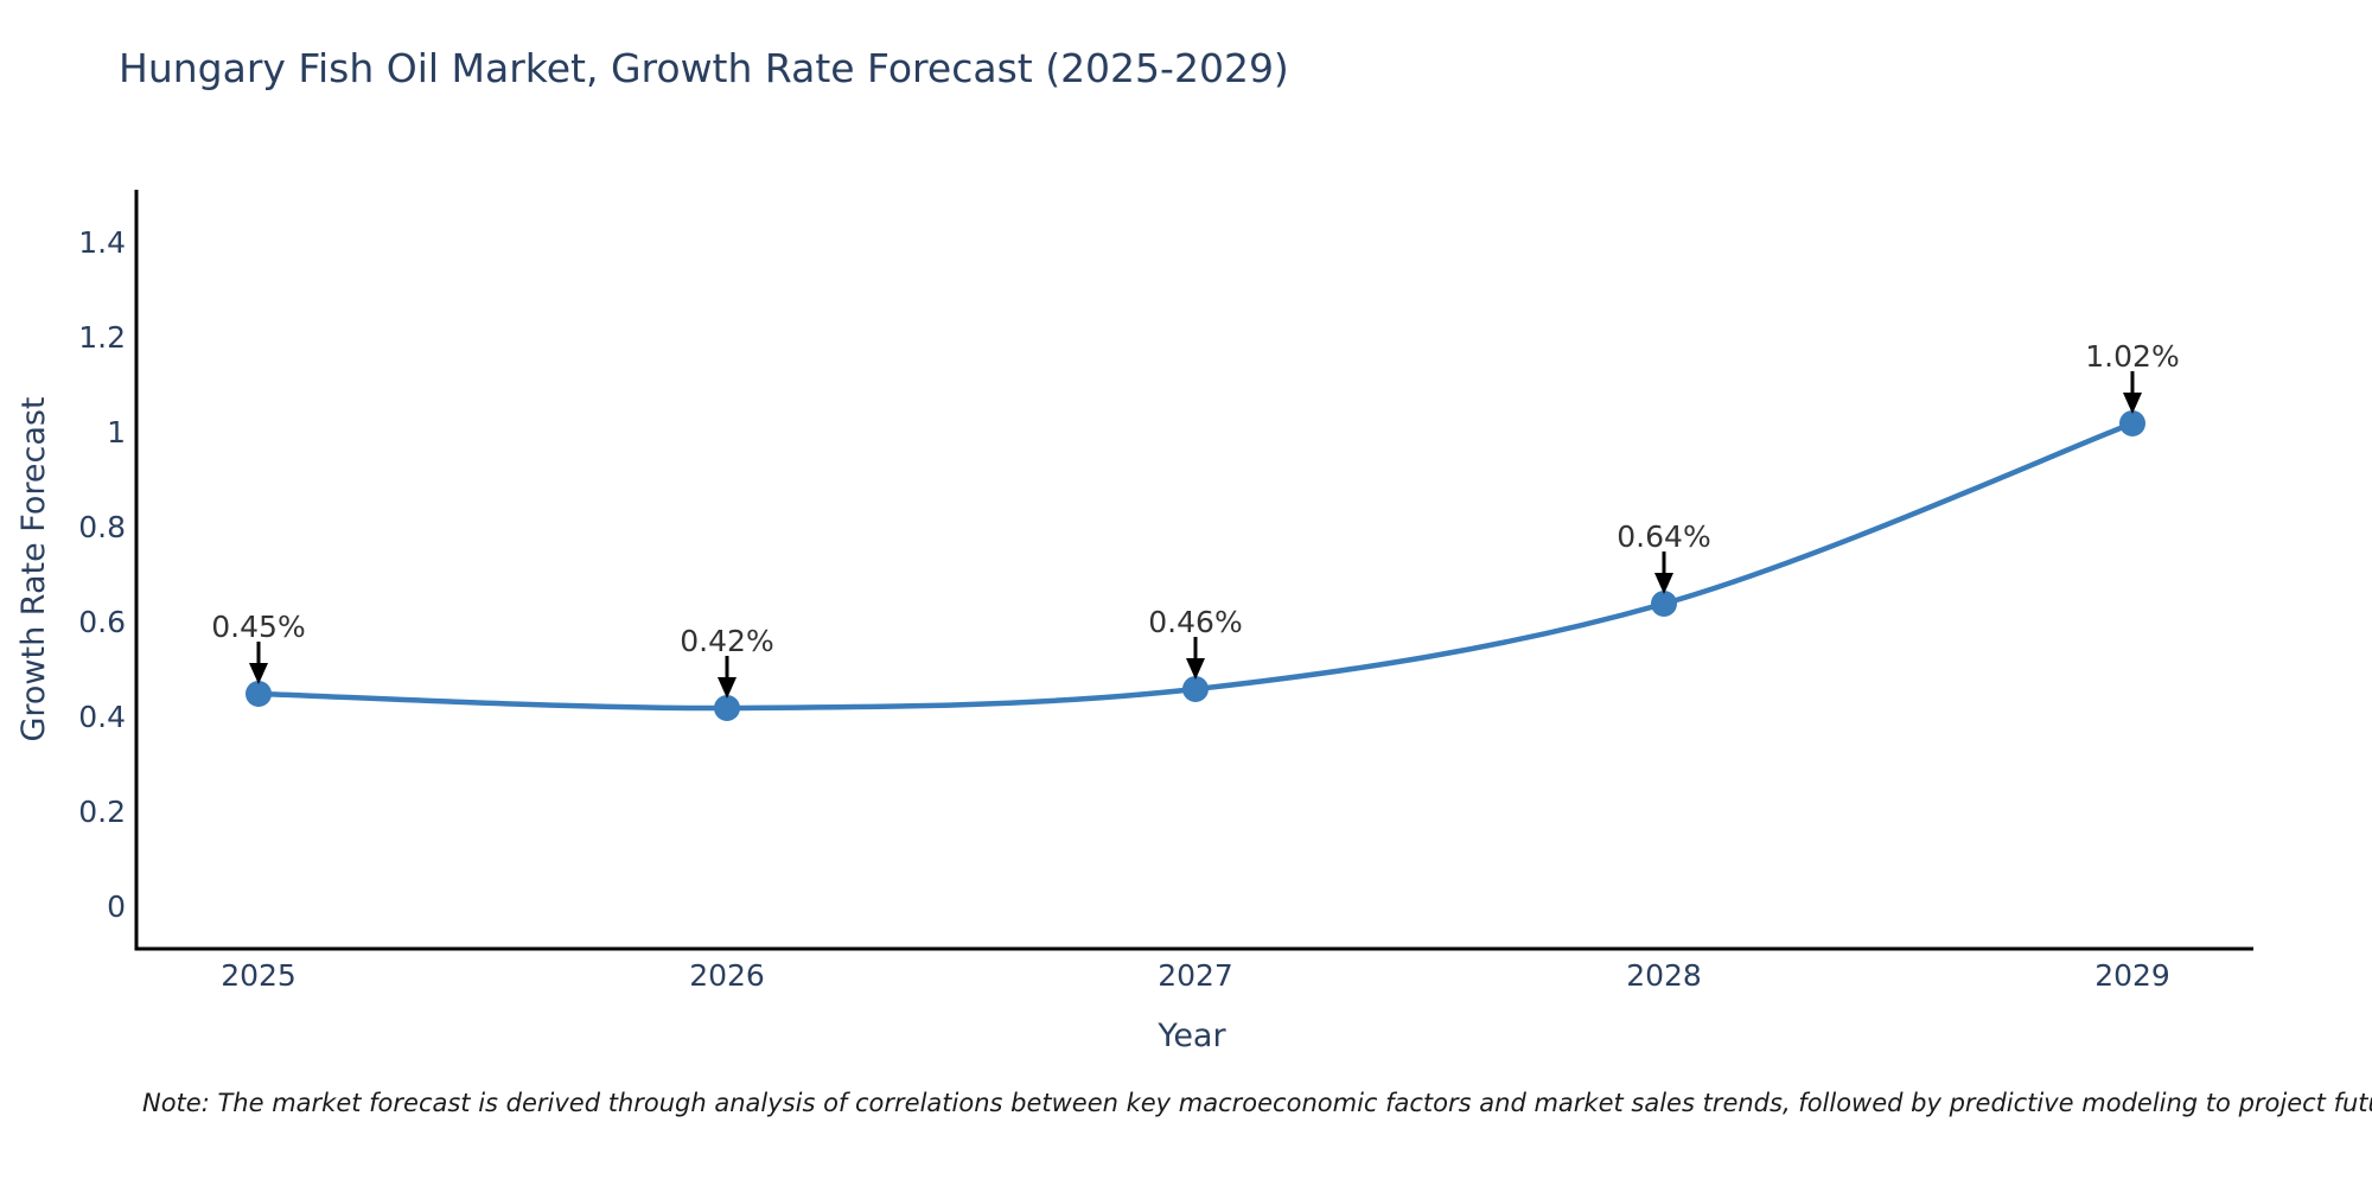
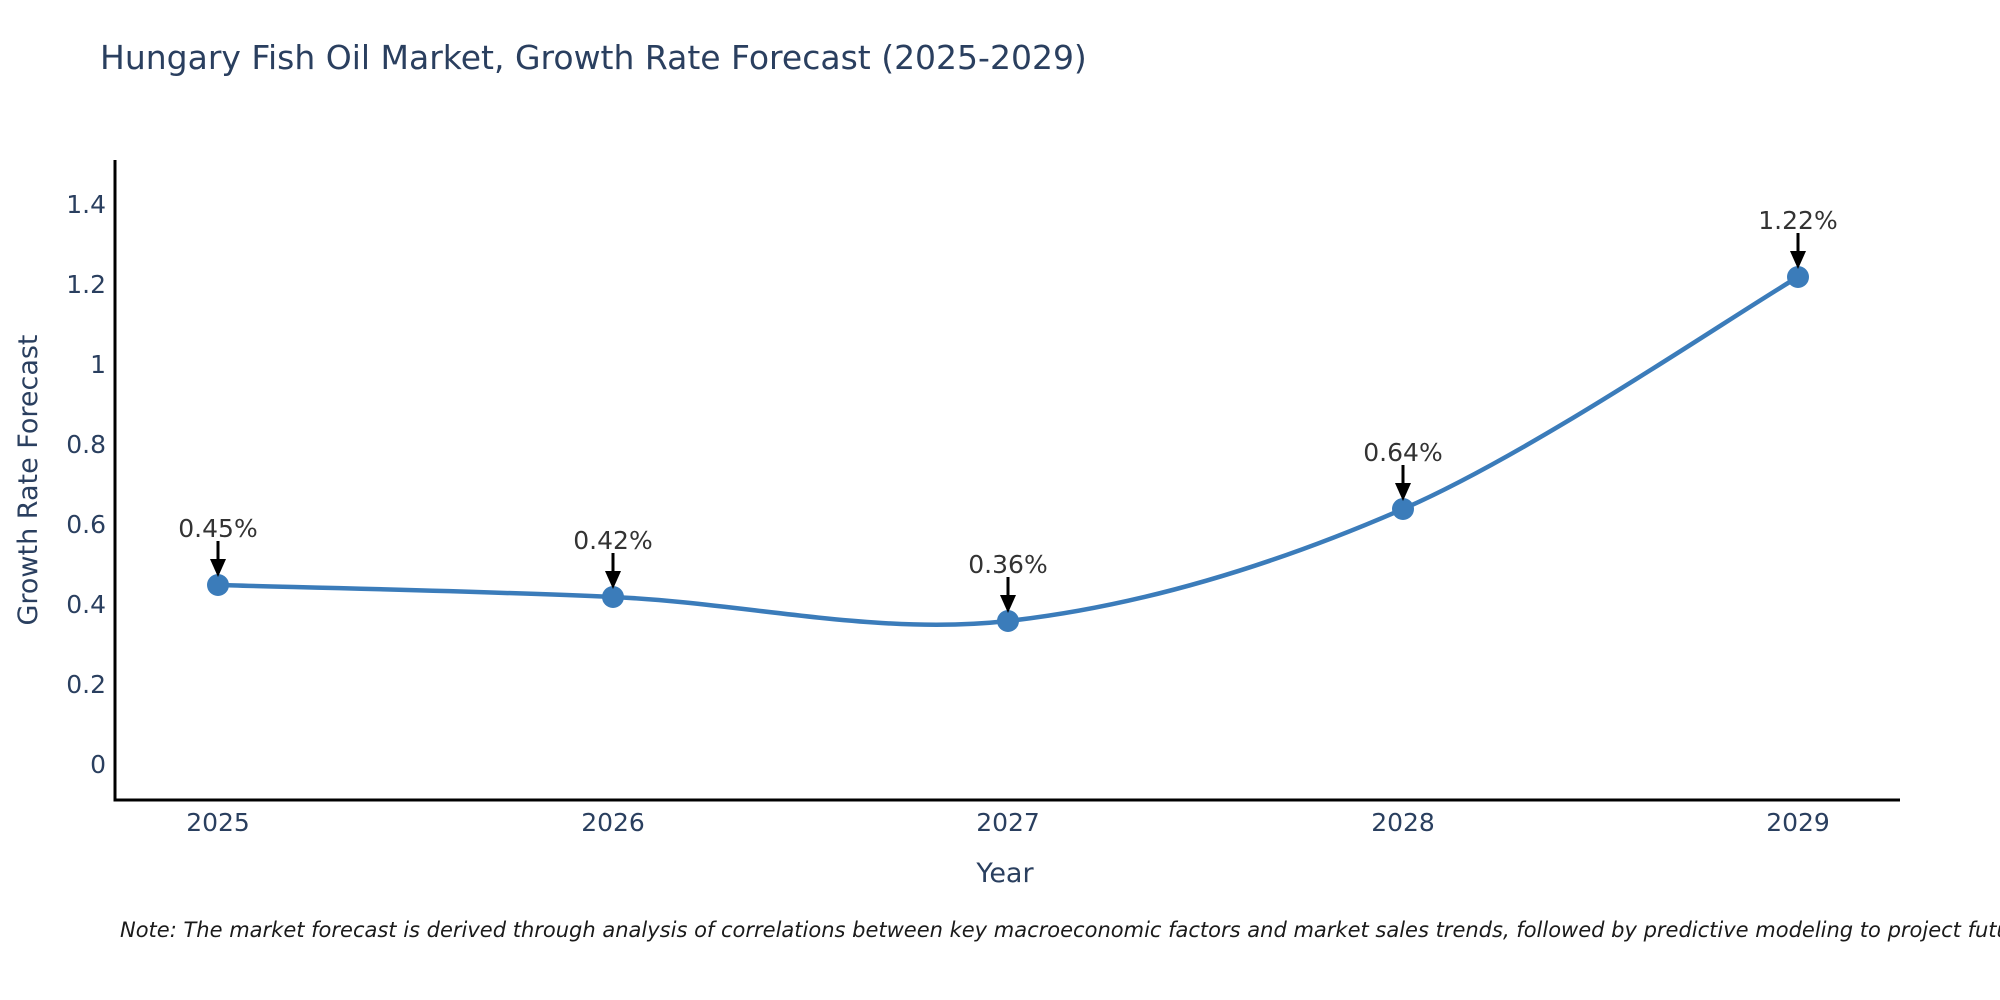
2027: 0.46% -> 0.36%
2029: 1.02% -> 1.22%
